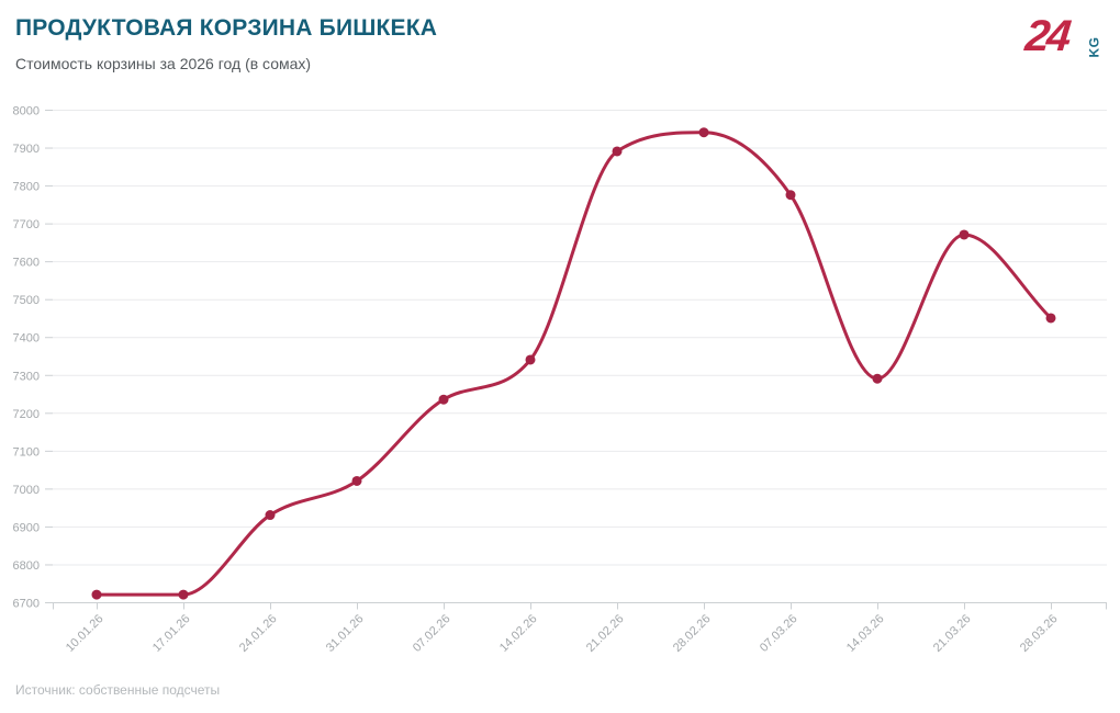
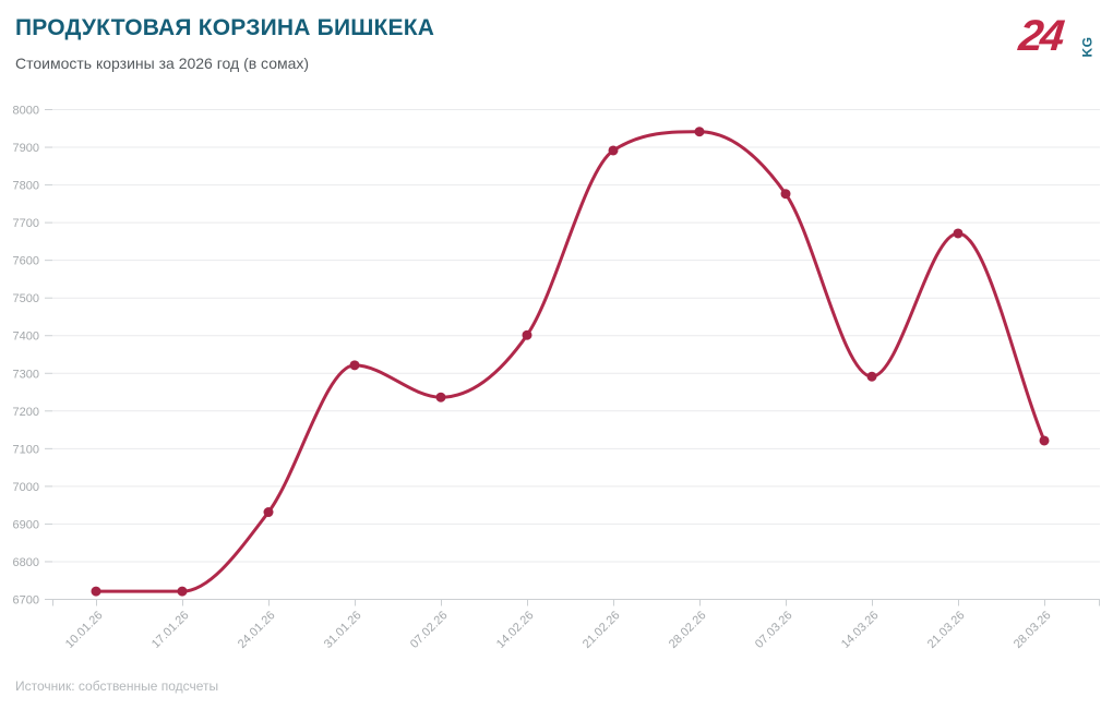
31.01.26: 7020 -> 7320
14.02.26: 7340 -> 7400
28.03.26: 7450 -> 7120
